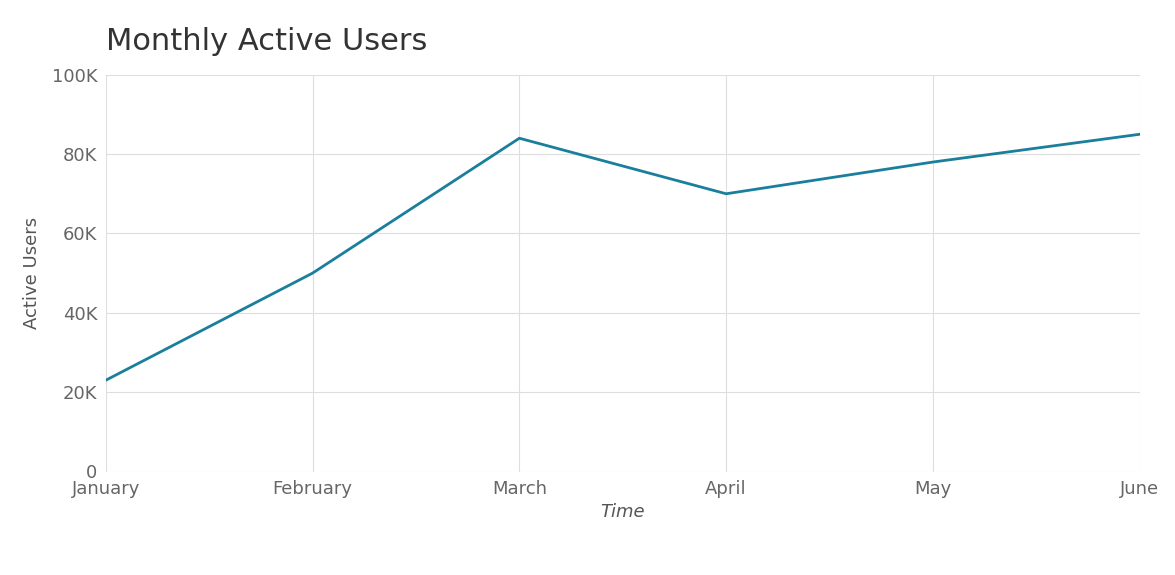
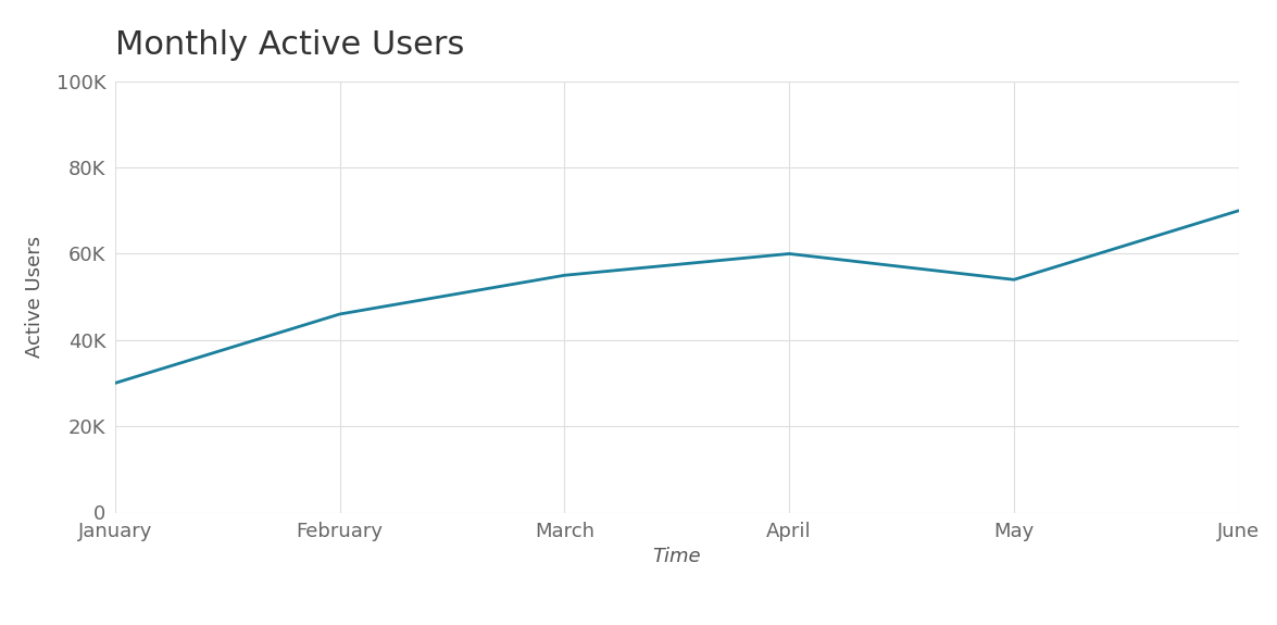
January: 23K -> 30K
February: 50K -> 46K
March: 84K -> 55K
April: 70K -> 60K
May: 78K -> 54K
June: 85K -> 70K
